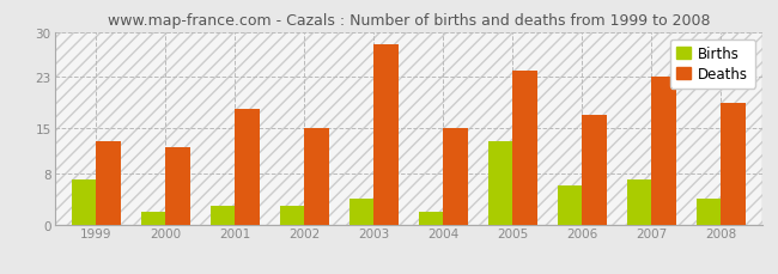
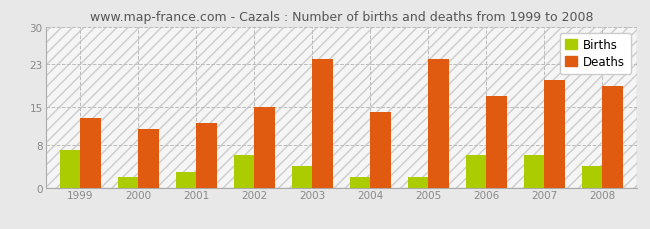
Deaths/2000: 12 -> 11
Deaths/2001: 18 -> 12
Births/2002: 3 -> 6
Deaths/2003: 28 -> 24
Deaths/2004: 15 -> 14
Births/2005: 13 -> 2
Births/2007: 7 -> 6
Deaths/2007: 23 -> 20
